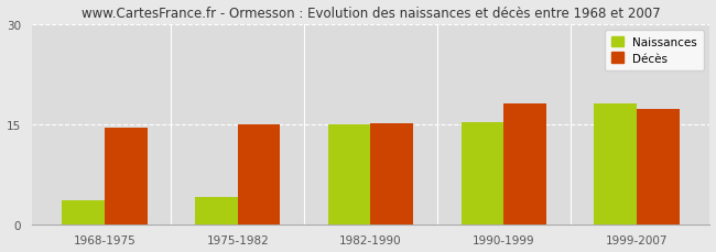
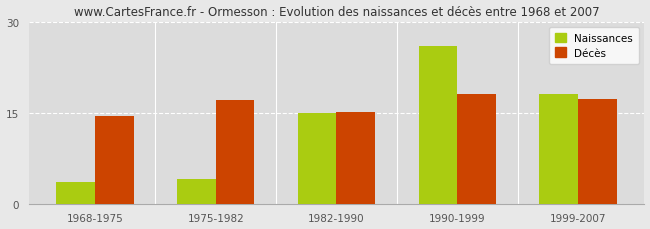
Décès/1975-1982: 15.0 -> 17.0
Naissances/1990-1999: 15.2 -> 26.0
